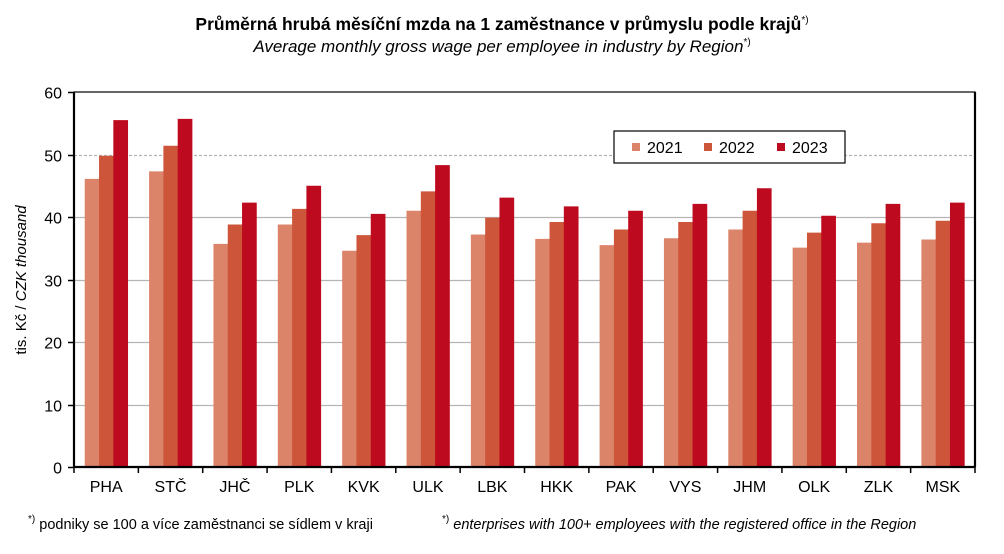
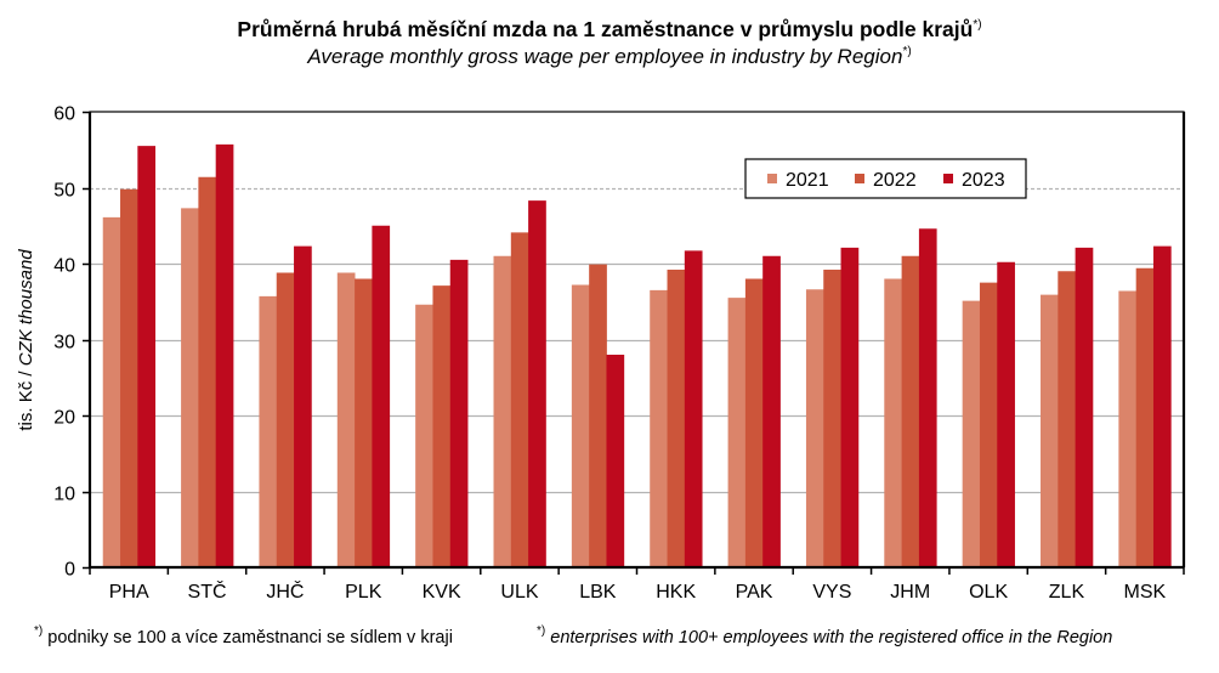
2022/PLK: 41 -> 38
2023/LBK: 43 -> 28
